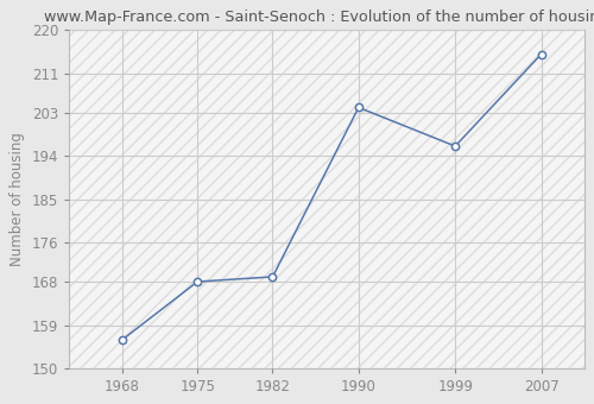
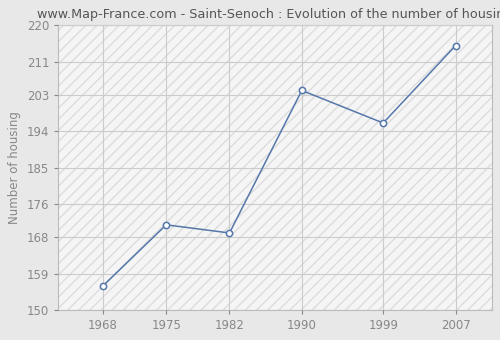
1975: 168 -> 171
